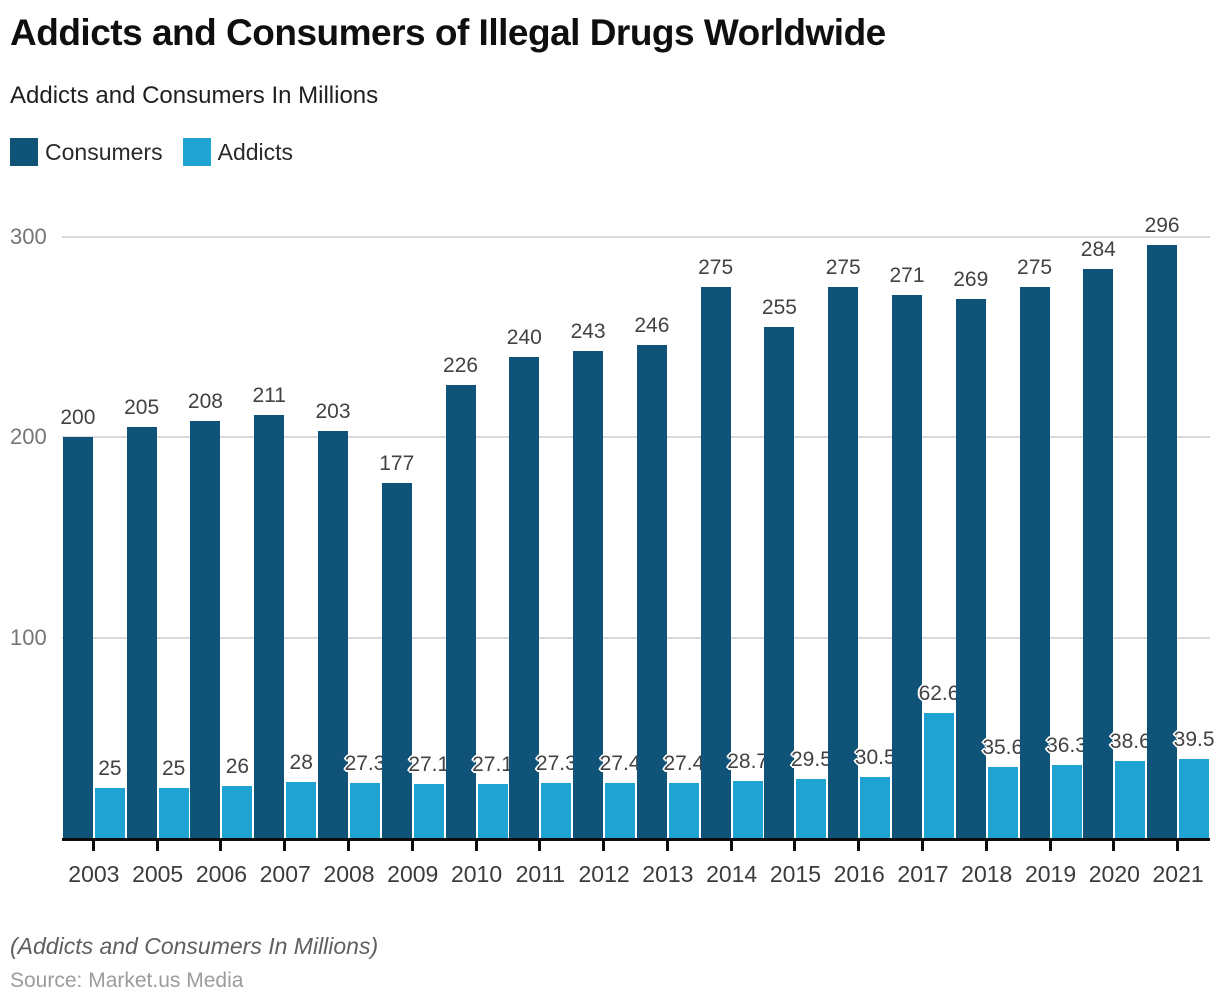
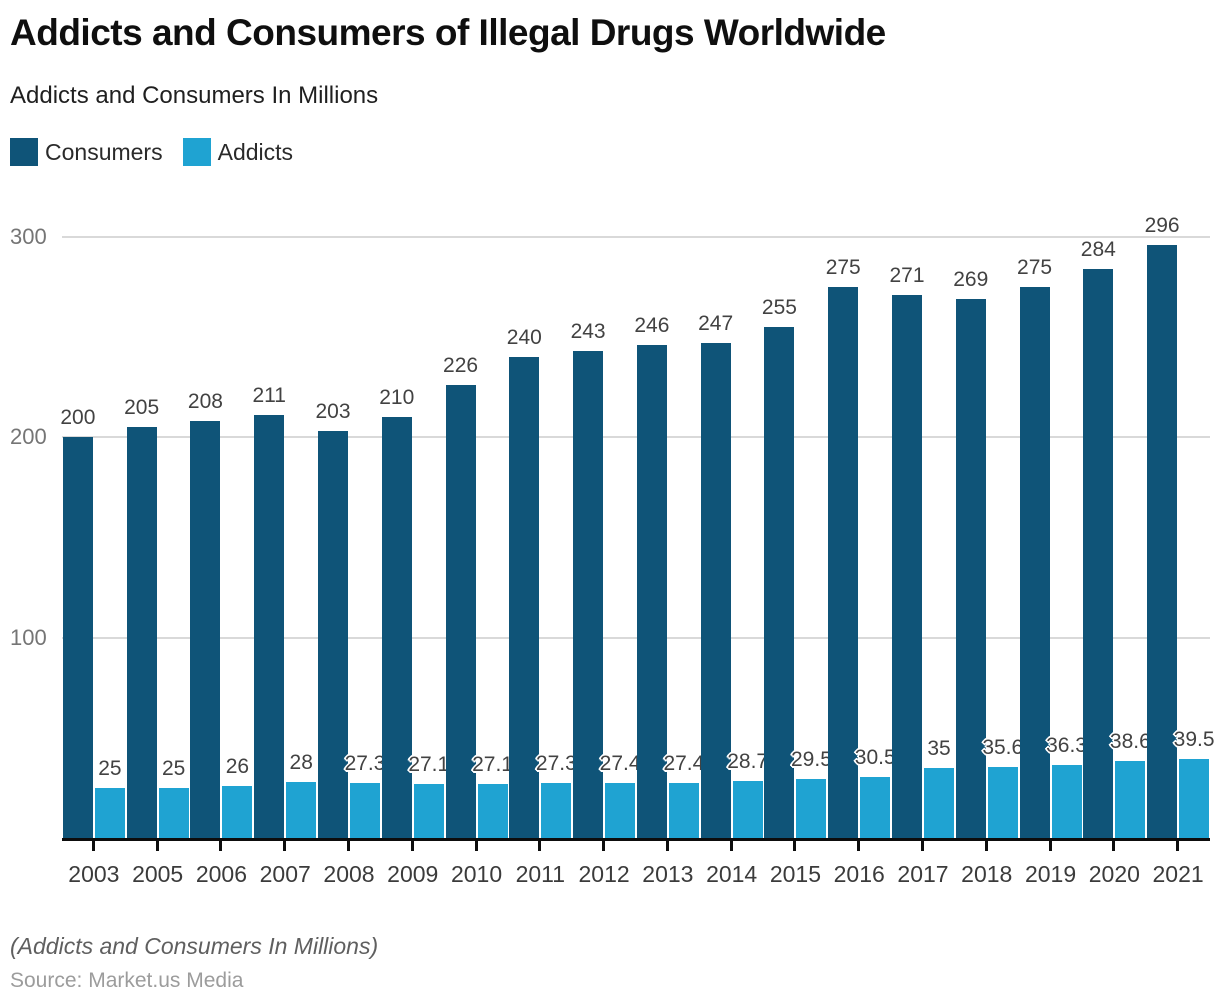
Consumers/2009: 177 -> 210
Consumers/2014: 275 -> 247
Addicts/2017: 62.6 -> 35
